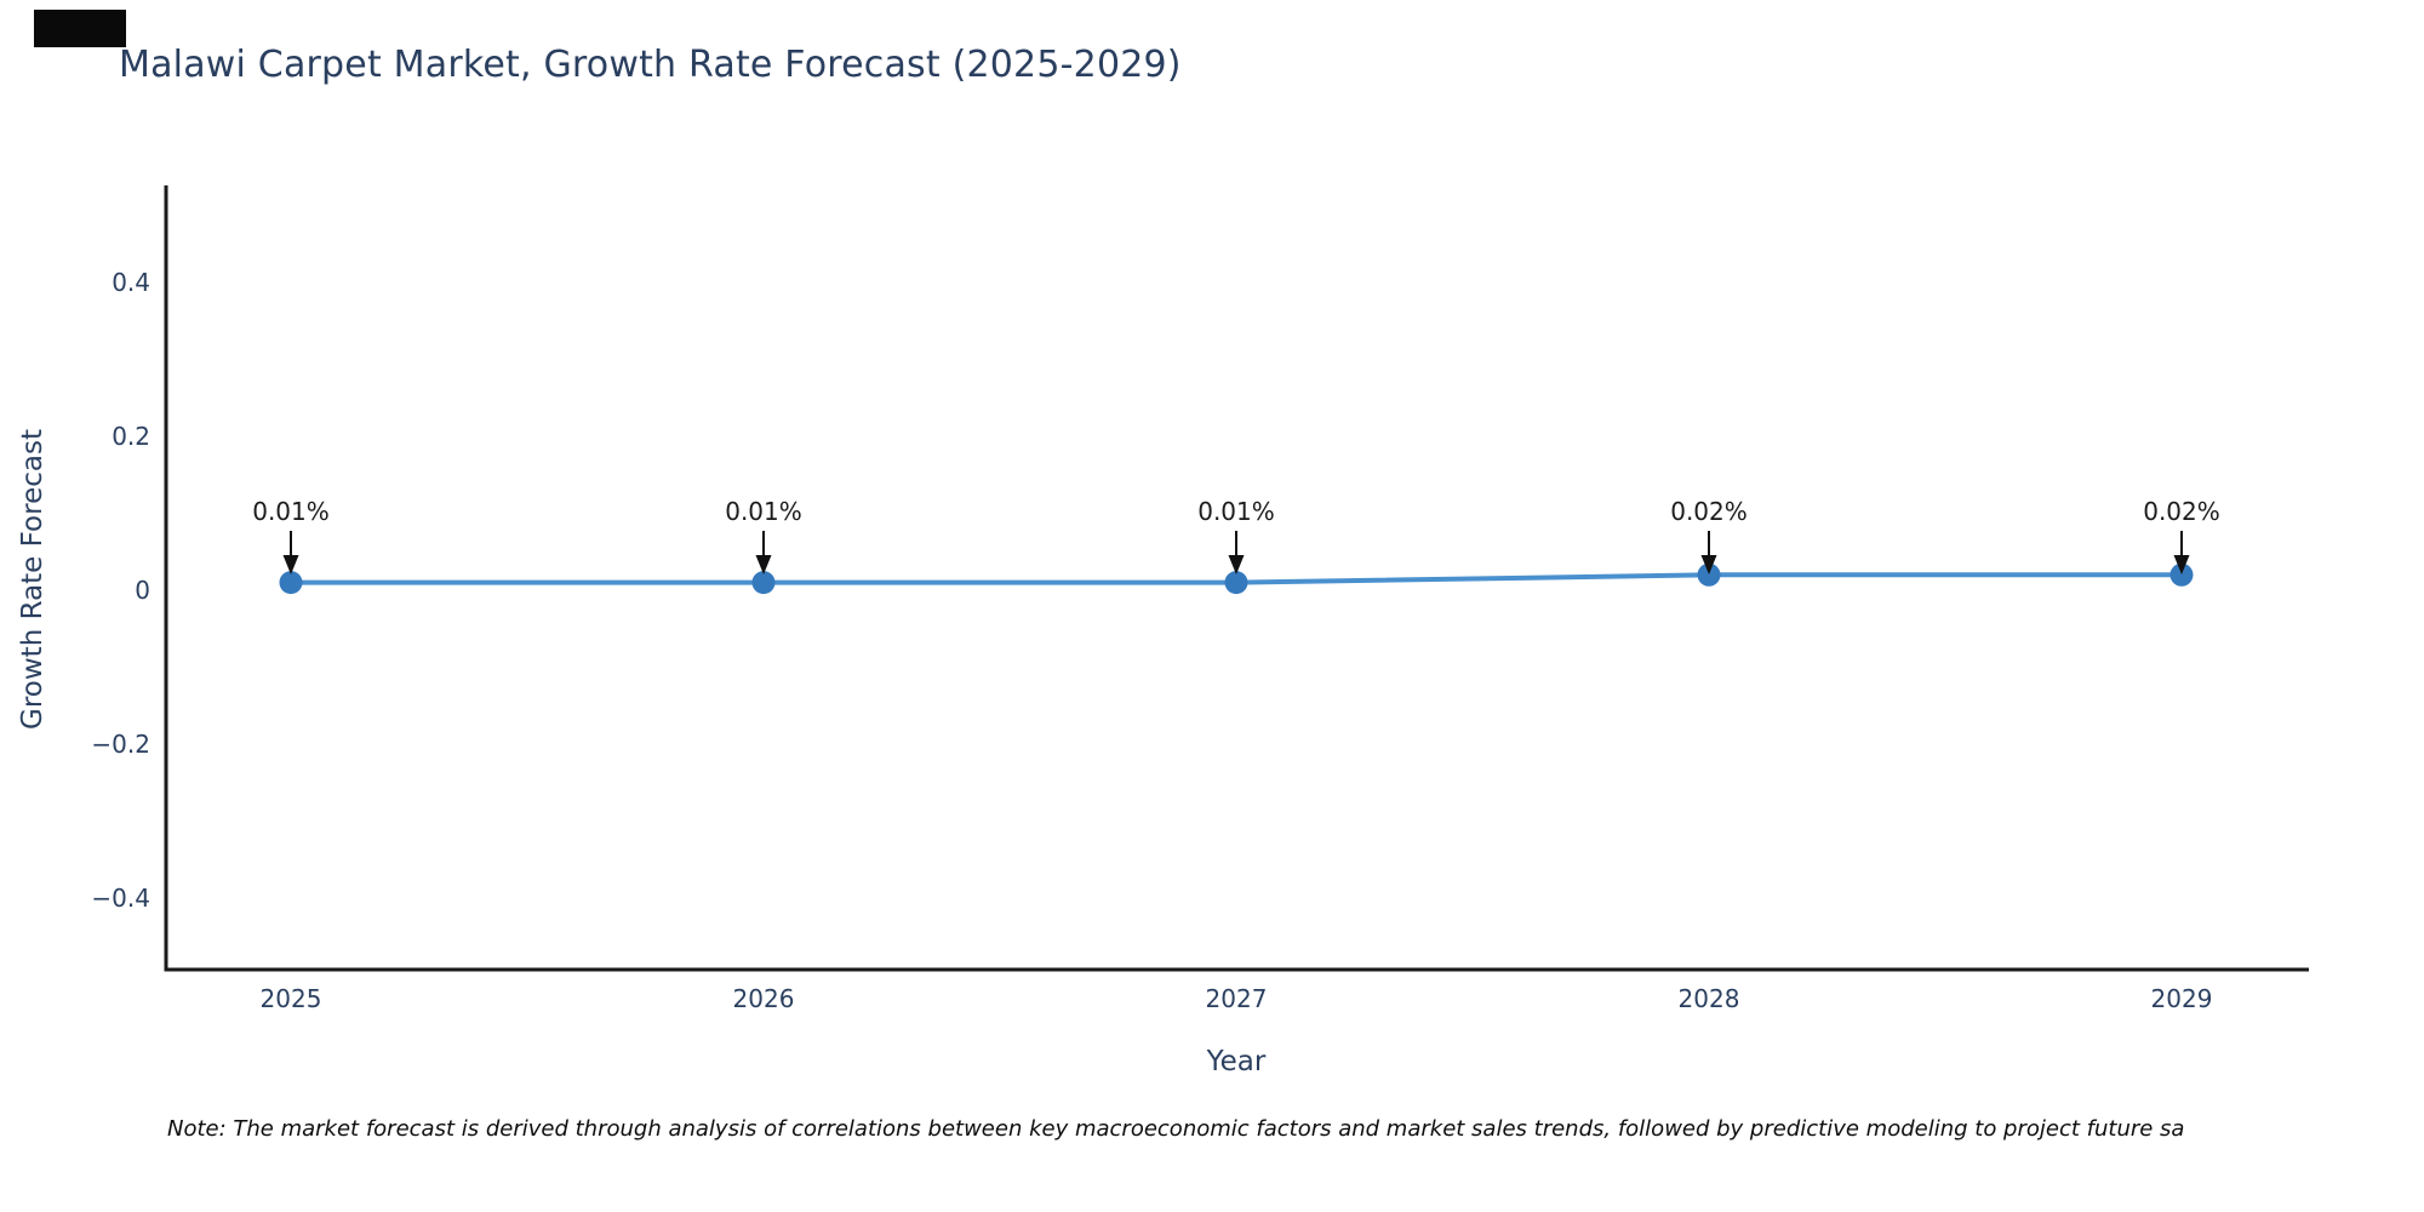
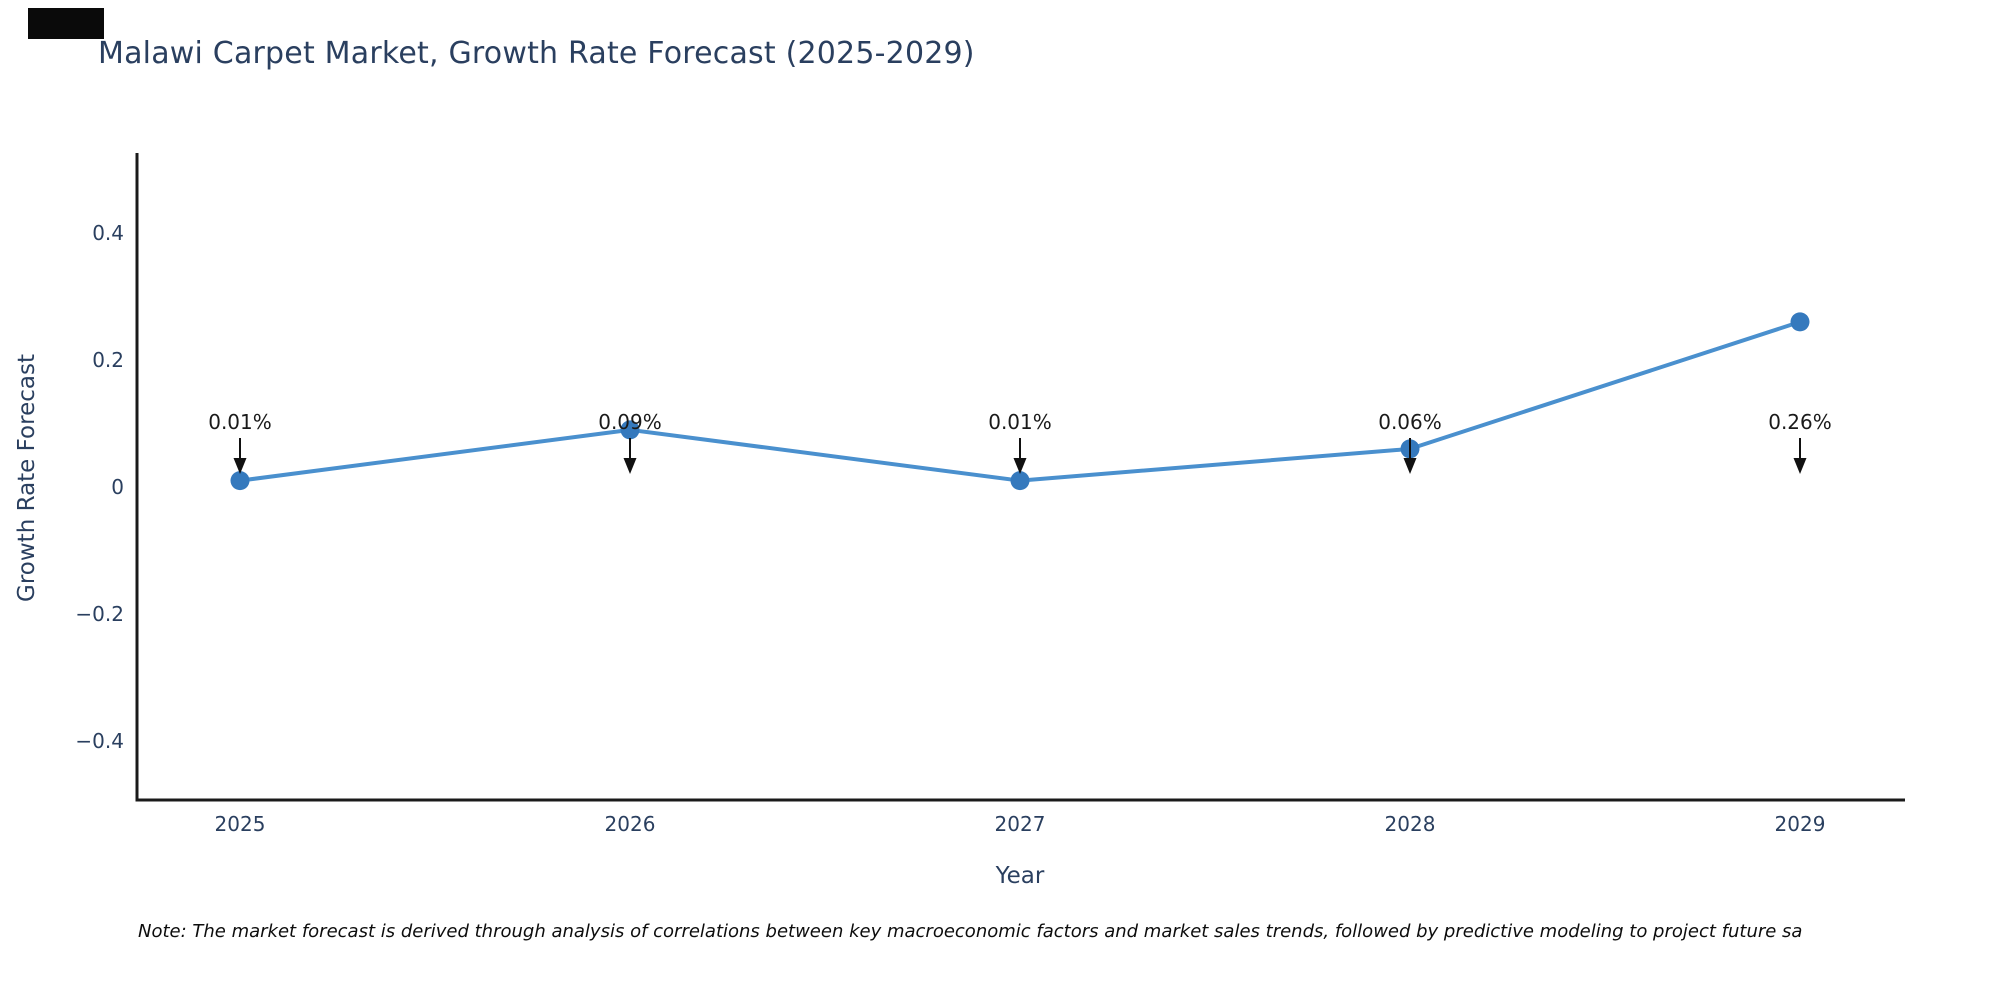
2026: 0.01% -> 0.09%
2028: 0.02% -> 0.06%
2029: 0.02% -> 0.26%
